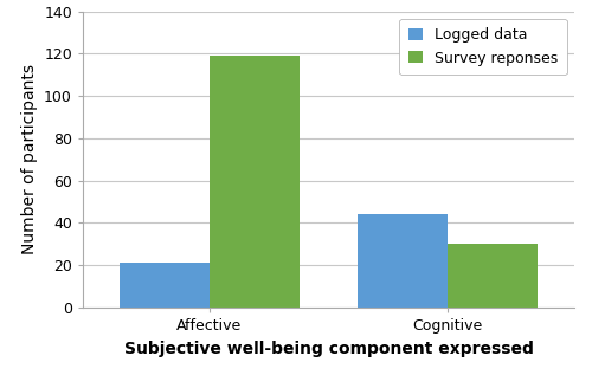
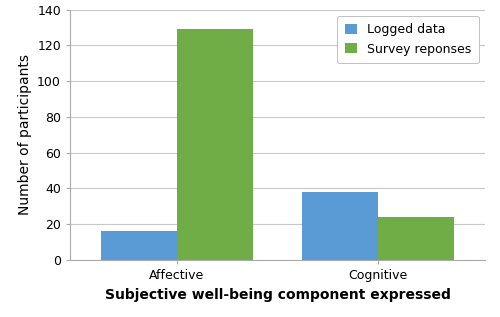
Logged data/Affective: 21 -> 16
Survey reponses/Affective: 119 -> 129
Logged data/Cognitive: 44 -> 38
Survey reponses/Cognitive: 30 -> 24
